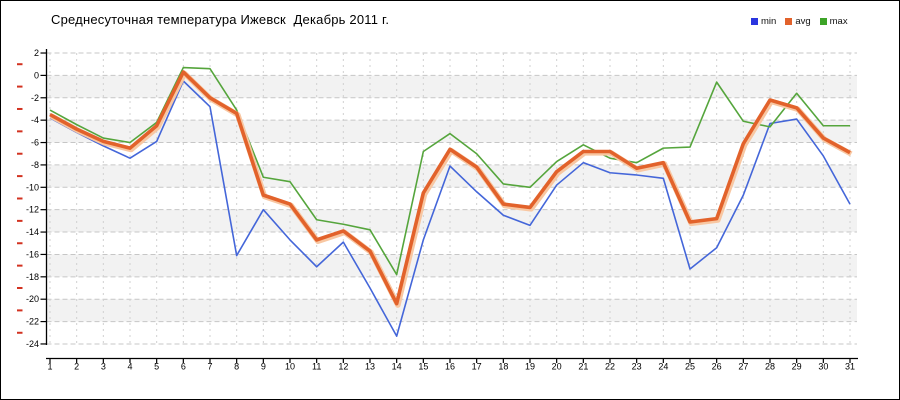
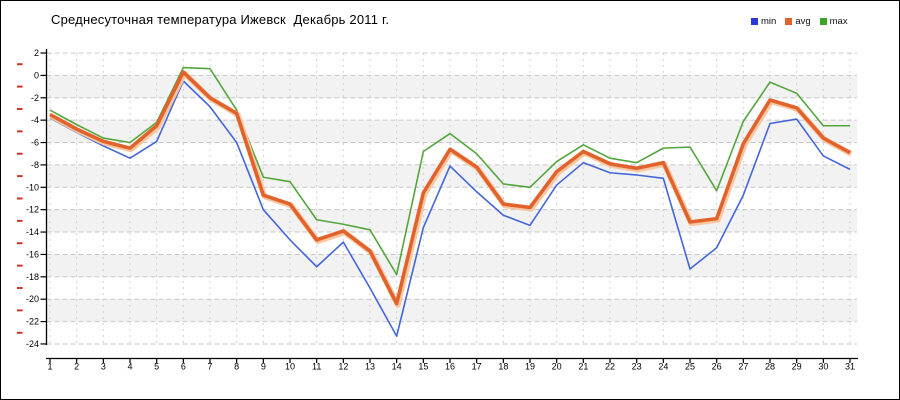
min/8: -16.1 -> -6.0
min/15: -14.7 -> -13.6
avg/22: -6.8 -> -7.9
max/26: -0.6 -> -10.3
max/28: -4.6 -> -0.6
min/31: -11.5 -> -8.4
